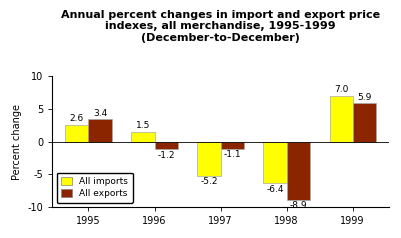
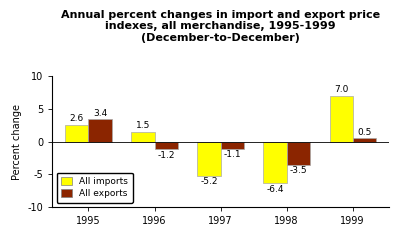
All exports/1998: -8.9 -> -3.5
All exports/1999: 5.9 -> 0.5
